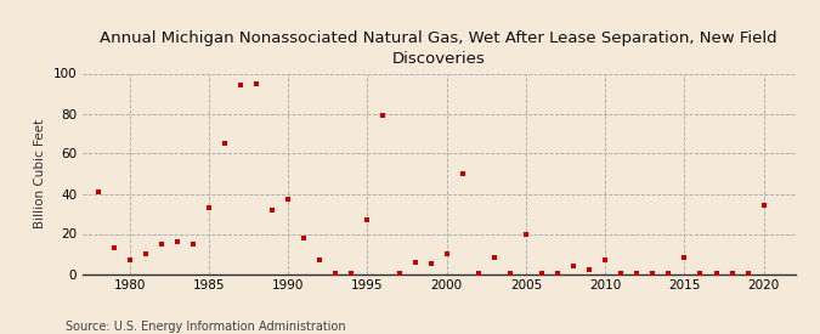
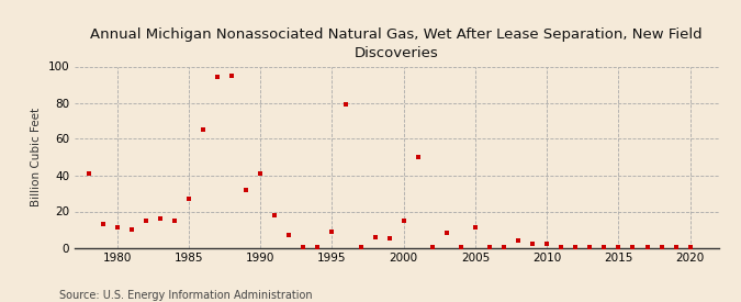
1980: 7 -> 11
1985: 33 -> 27
1990: 37 -> 41
1995: 27 -> 9
2000: 10 -> 15
2005: 20 -> 11
2010: 7 -> 2
2015: 8 -> 0
2020: 34 -> 0
